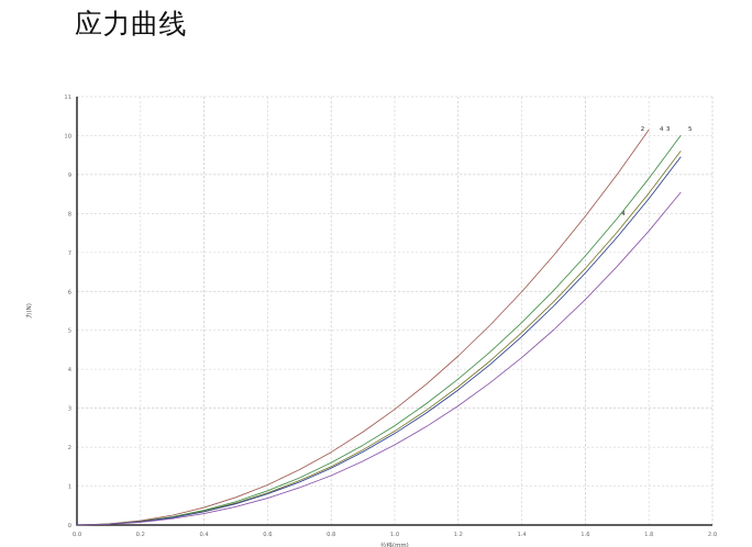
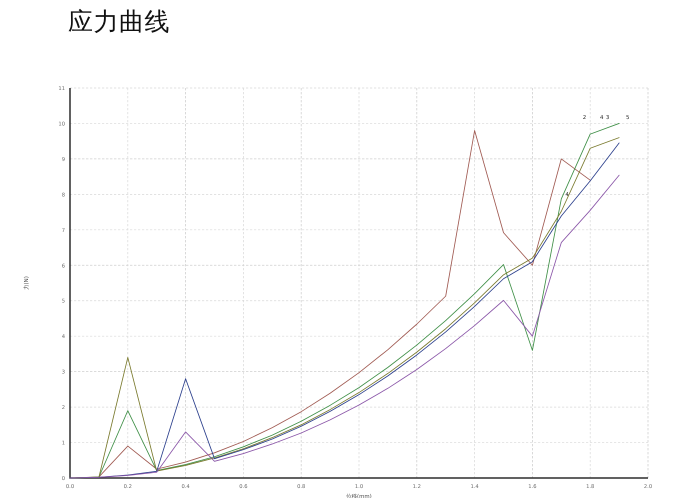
1/0.2: 0.1 -> 0.9
2/0.2: 0.1 -> 1.9
3/0.2: 0.1 -> 3.4
4/0.4: 0.3 -> 2.8
5/0.4: 0.3 -> 1.3
1/1.4: 6.0 -> 9.8
1/1.6: 7.9 -> 6.0
2/1.6: 6.9 -> 3.6
3/1.6: 6.6 -> 6.2
4/1.6: 6.5 -> 6.1
5/1.6: 5.8 -> 4.0
1/1.8: 10.2 -> 8.4
2/1.8: 8.9 -> 9.7
3/1.8: 8.5 -> 9.3
